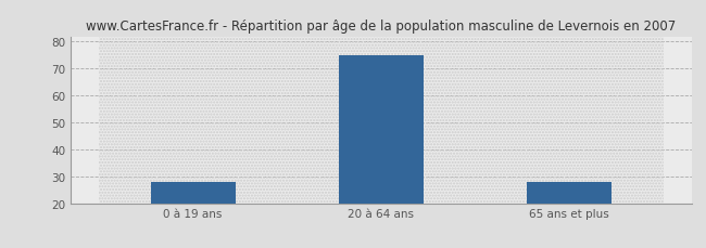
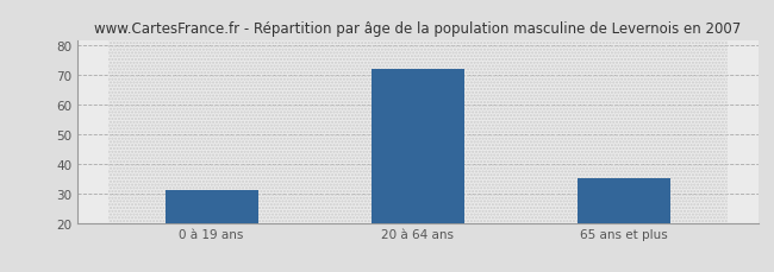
0 à 19 ans: 28 -> 31
20 à 64 ans: 75 -> 72
65 ans et plus: 28 -> 35
